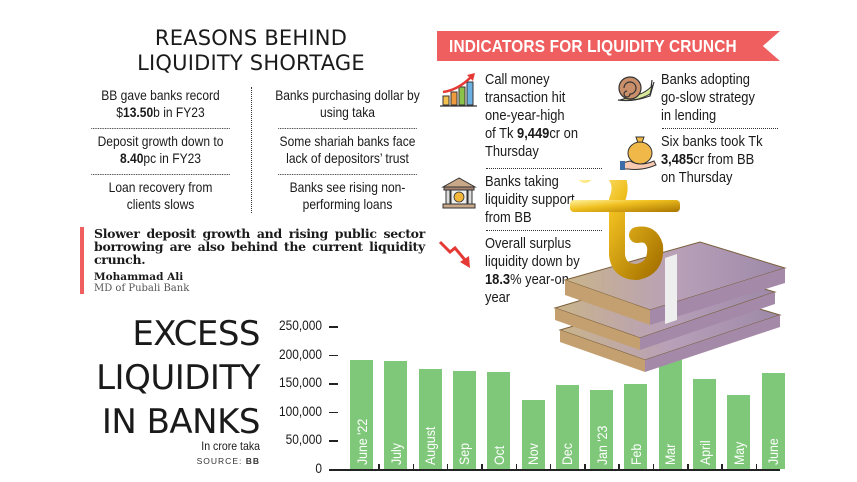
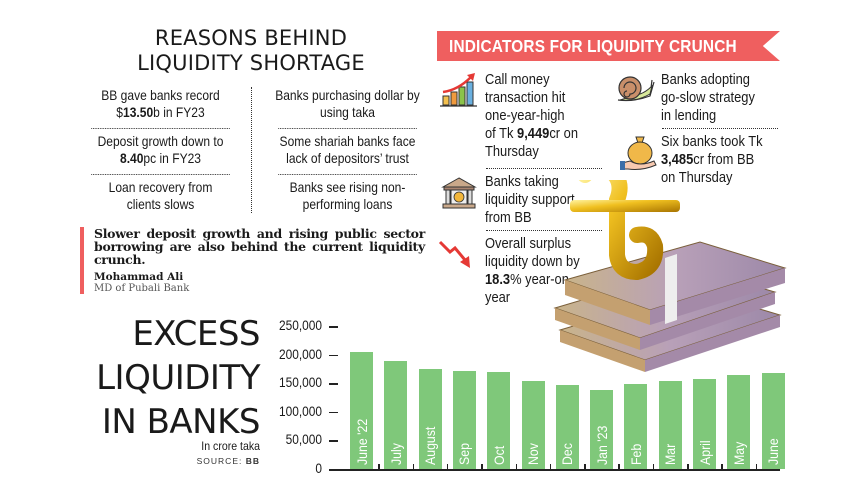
June '22: 190000 -> 200000
Nov: 120000 -> 150000
Mar: 230000 -> 150000
May: 130000 -> 160000
